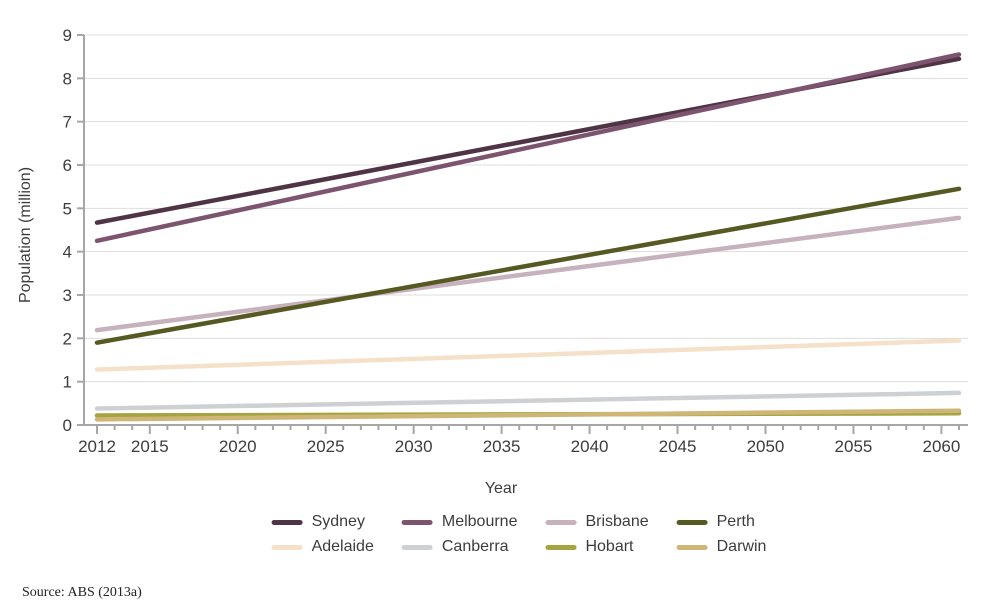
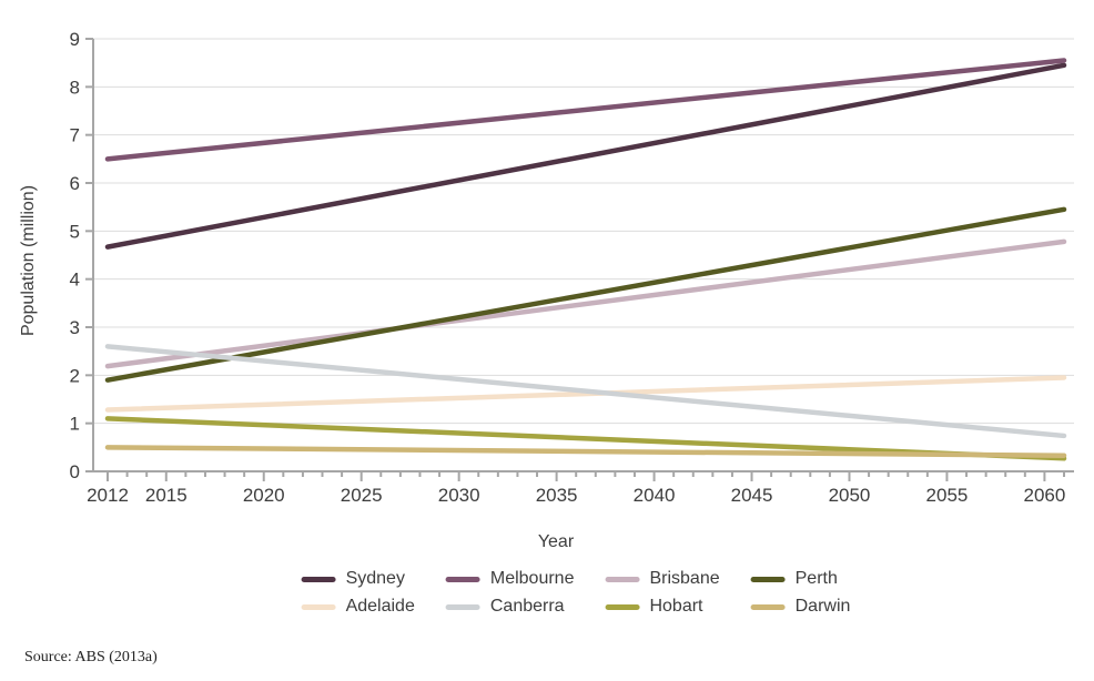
Melbourne/2012: 4.2 -> 6.5
Canberra/2012: 0.4 -> 2.6
Hobart/2012: 0.2 -> 1.1
Darwin/2012: 0.1 -> 0.5
